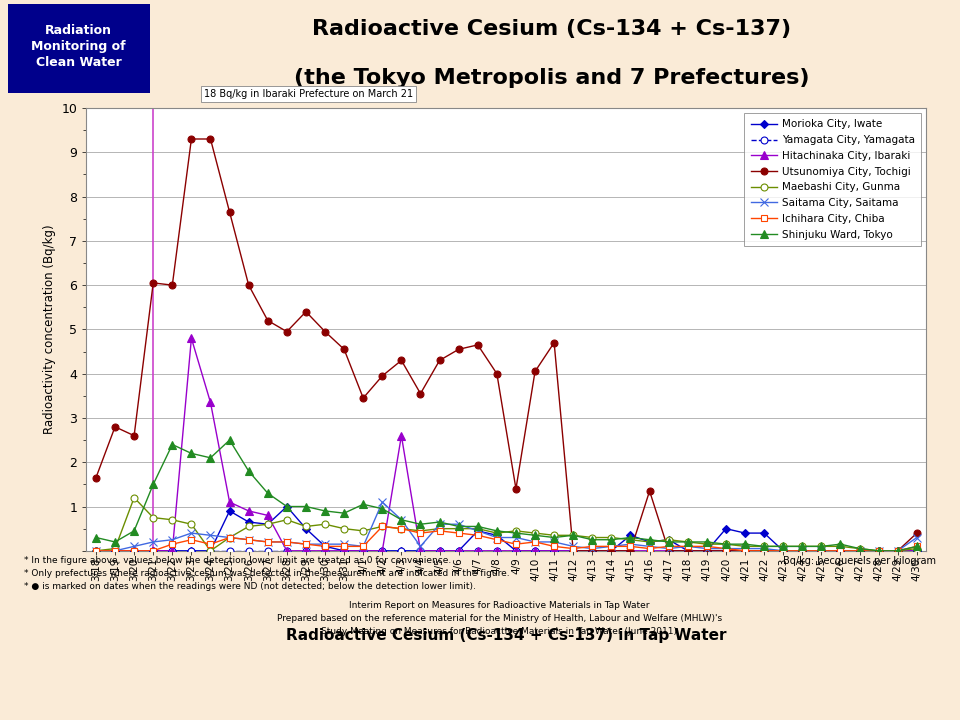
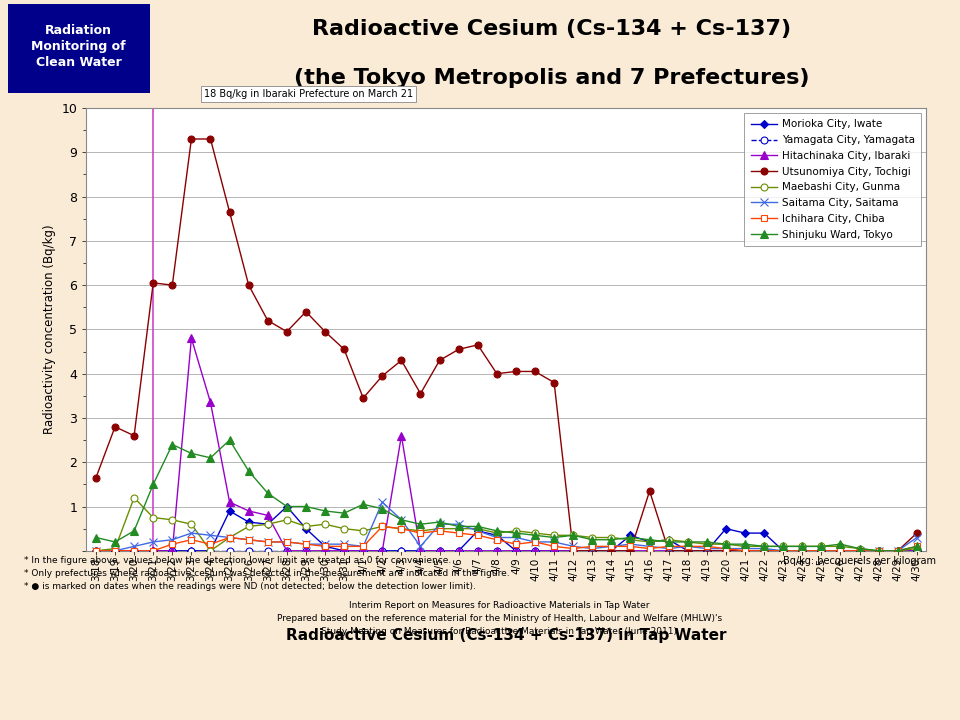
Utsunomiya City, Tochigi/4/9: 1.40 -> 4.05
Utsunomiya City, Tochigi/4/11: 4.70 -> 3.80
